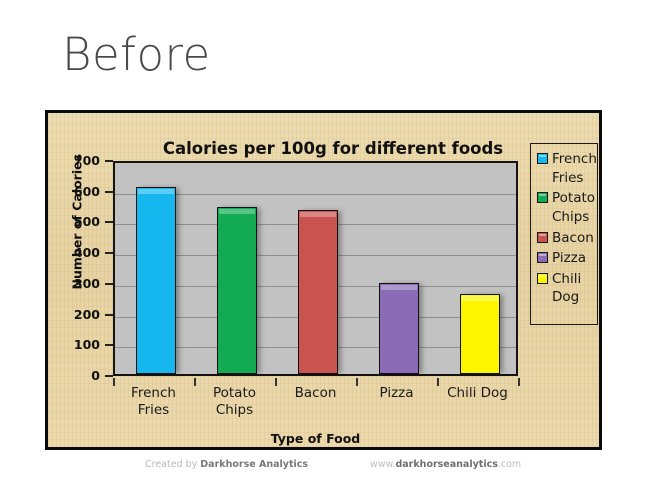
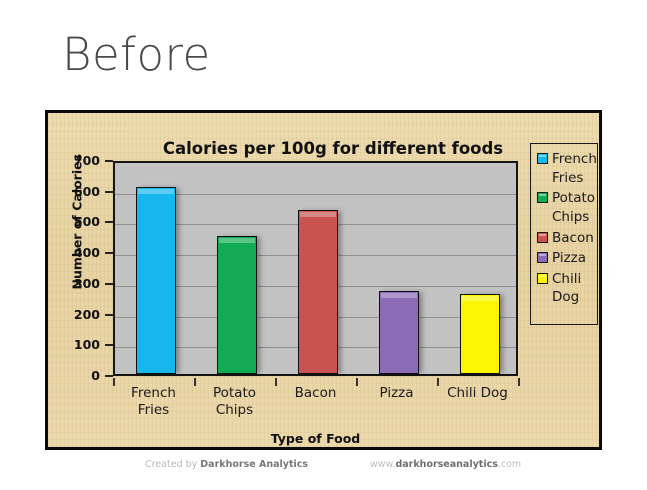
Potato Chips: 540 -> 450
Pizza: 300 -> 270
